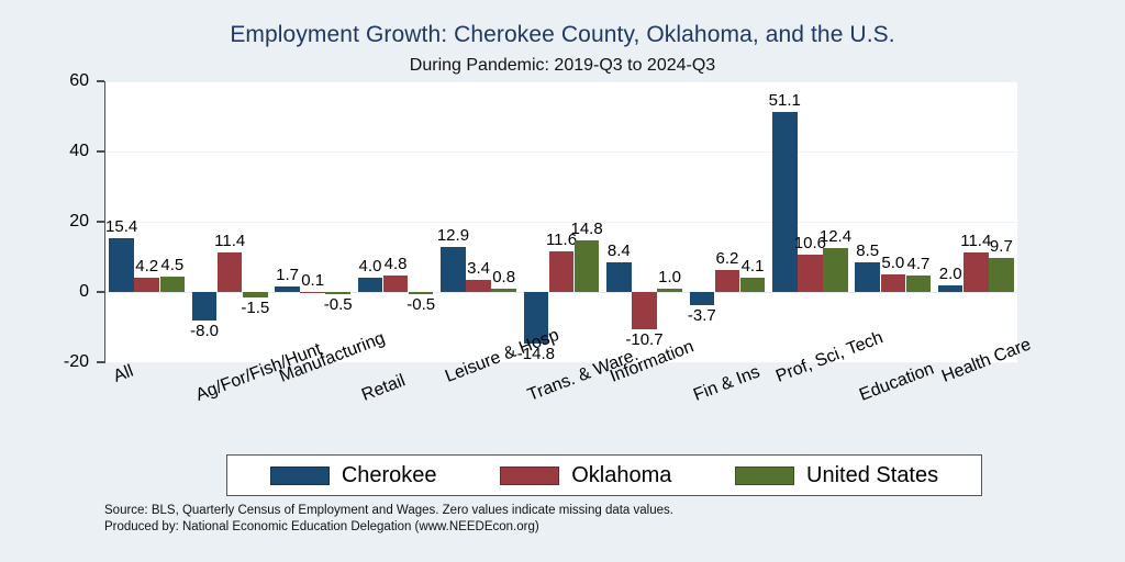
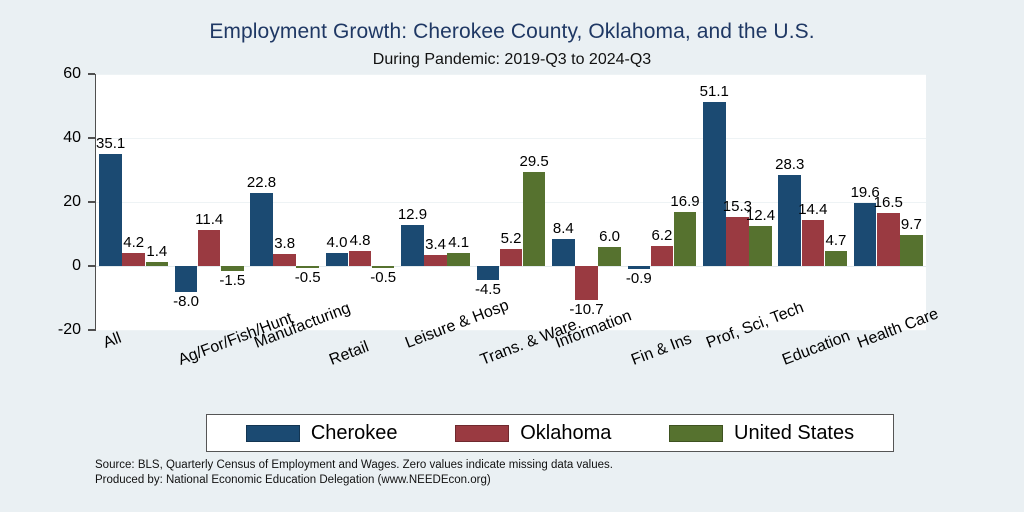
Cherokee/All: 15.4 -> 35.1
United States/All: 4.5 -> 1.4
Cherokee/Manufacturing: 1.7 -> 22.8
Oklahoma/Manufacturing: 0.1 -> 3.8
United States/Leisure & Hosp: 0.8 -> 4.1
Cherokee/Trans. & Ware.: -14.8 -> -4.5
Oklahoma/Trans. & Ware.: 11.6 -> 5.2
United States/Trans. & Ware.: 14.8 -> 29.5
United States/Information: 1.0 -> 6.0
Cherokee/Fin & Ins: -3.7 -> -0.9
United States/Fin & Ins: 4.1 -> 16.9
Oklahoma/Prof, Sci, Tech: 10.6 -> 15.3
Cherokee/Education: 8.5 -> 28.3
Oklahoma/Education: 5.0 -> 14.4
Cherokee/Health Care: 2.0 -> 19.6
Oklahoma/Health Care: 11.4 -> 16.5
